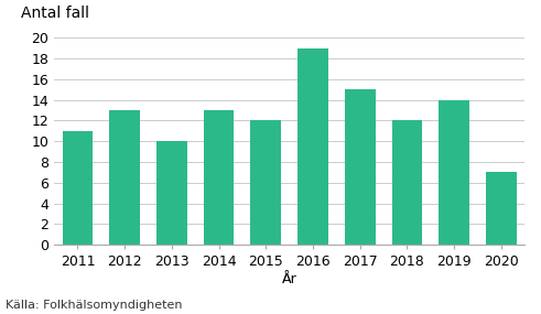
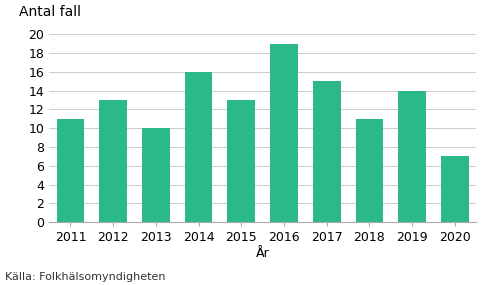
2014: 13 -> 16
2015: 12 -> 13
2018: 12 -> 11
